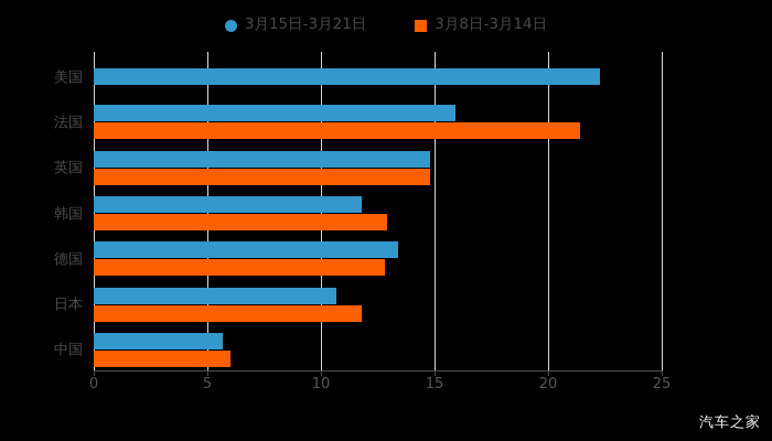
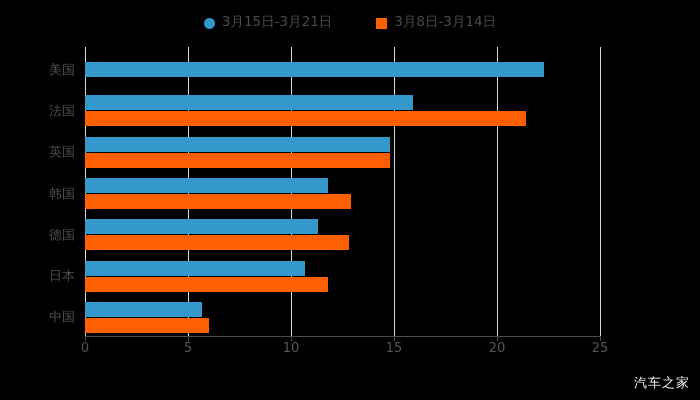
3月15日-3月21日/德国: 13.4 -> 11.3
